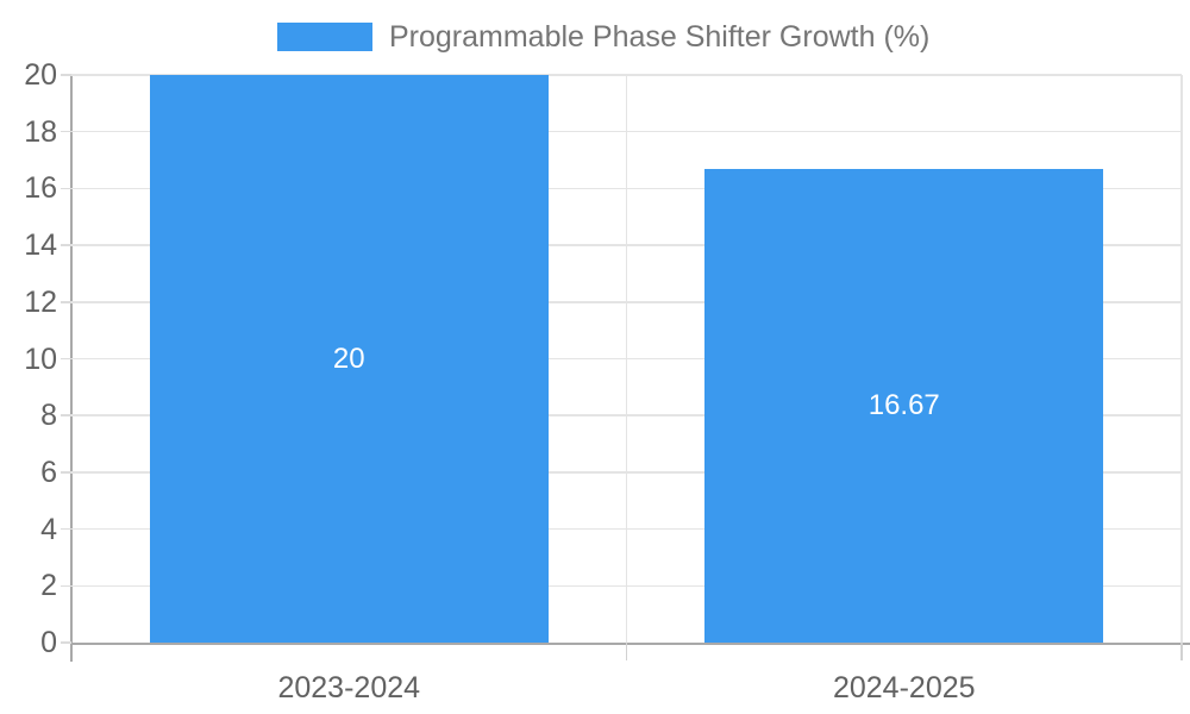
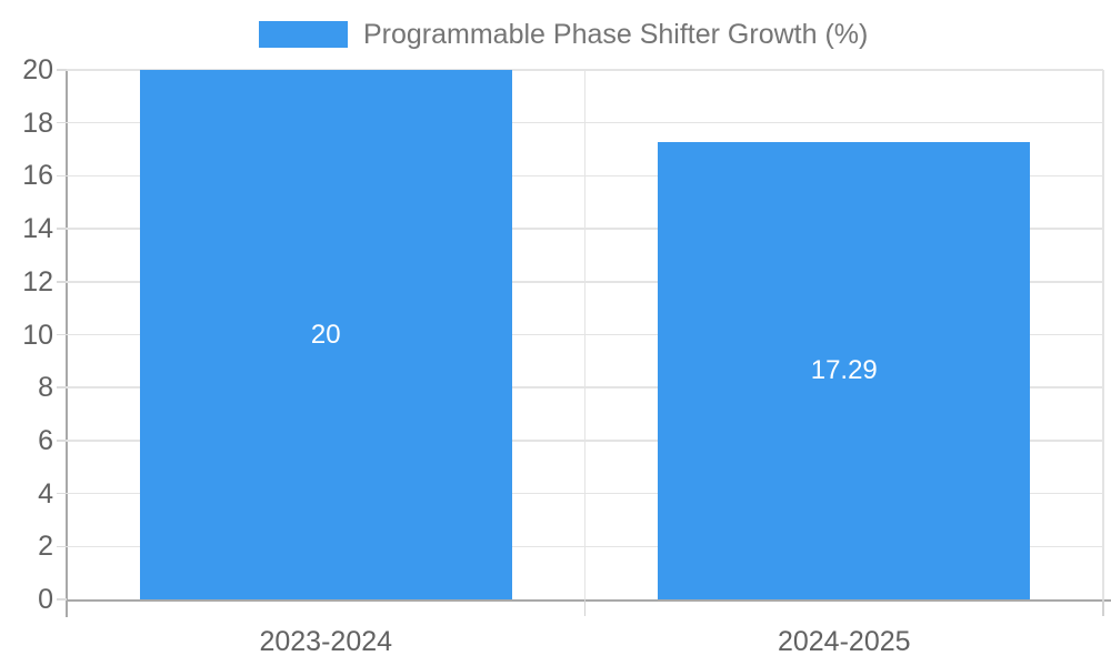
2024-2025: 16.67 -> 17.29
